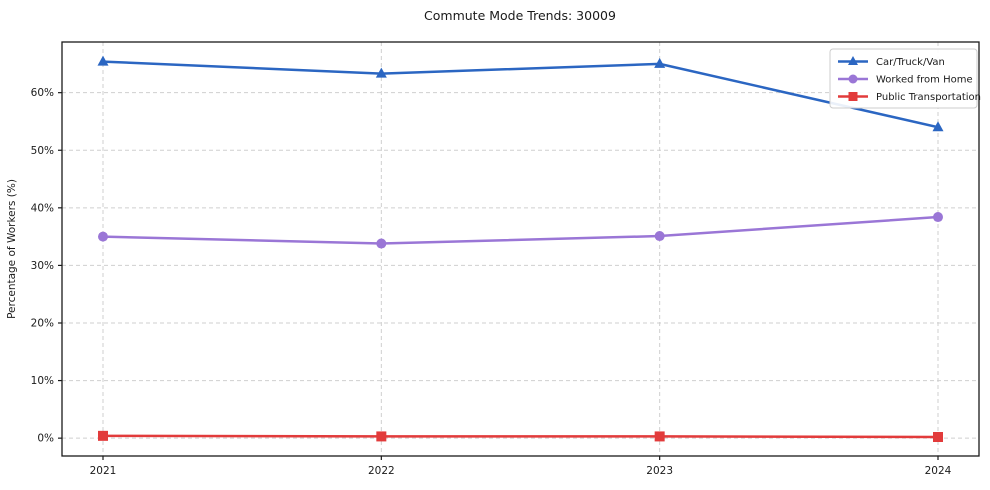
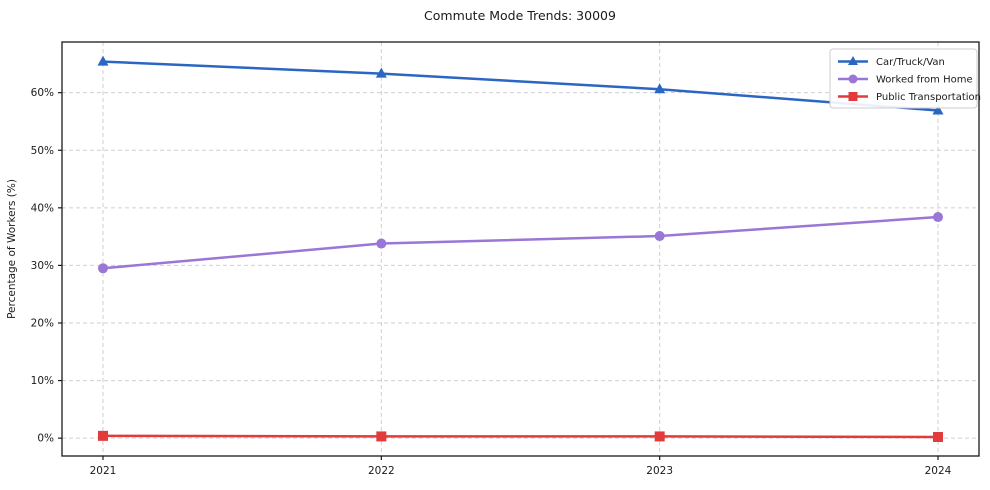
Worked from Home/2021: 35% -> 30%
Car/Truck/Van/2023: 65% -> 61%
Car/Truck/Van/2024: 54% -> 57%
